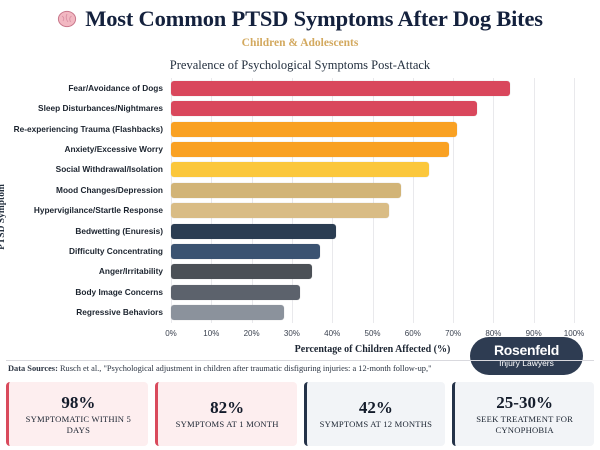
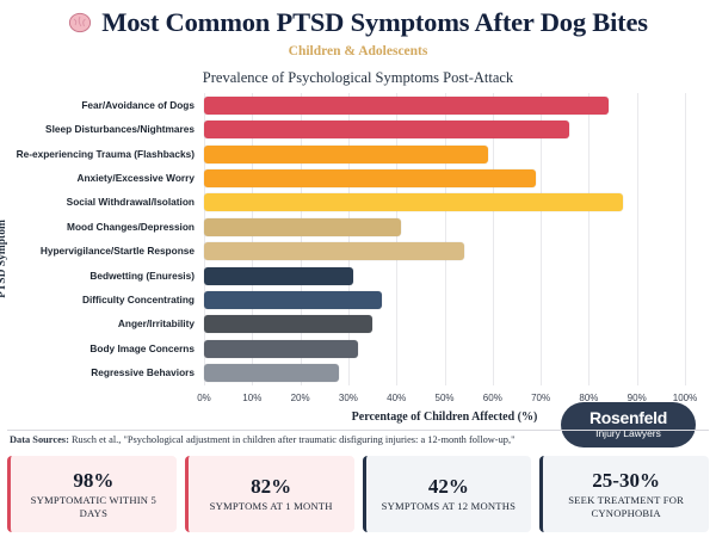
Re-experiencing Trauma (Flashbacks): 71% -> 59%
Social Withdrawal/Isolation: 64% -> 87%
Mood Changes/Depression: 57% -> 41%
Bedwetting (Enuresis): 41% -> 31%
